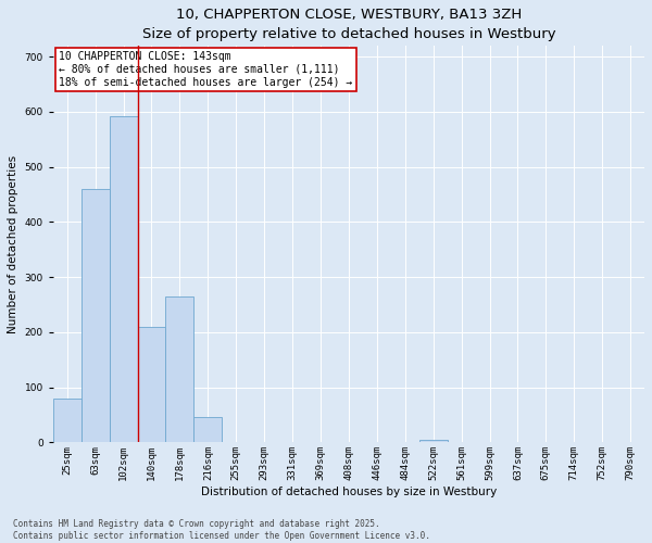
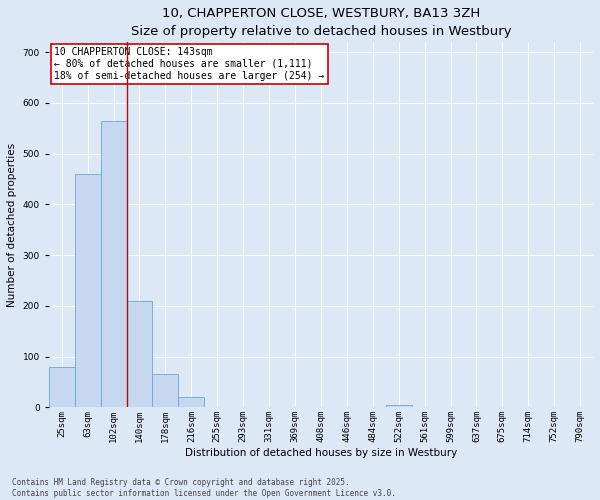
102sqm: 592 -> 565
178sqm: 264 -> 65
216sqm: 46 -> 20
